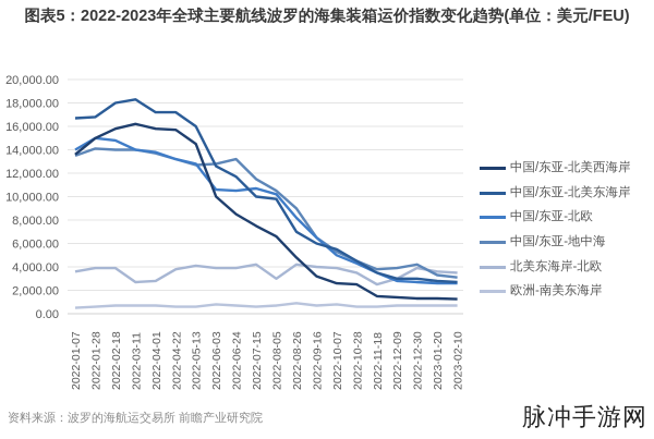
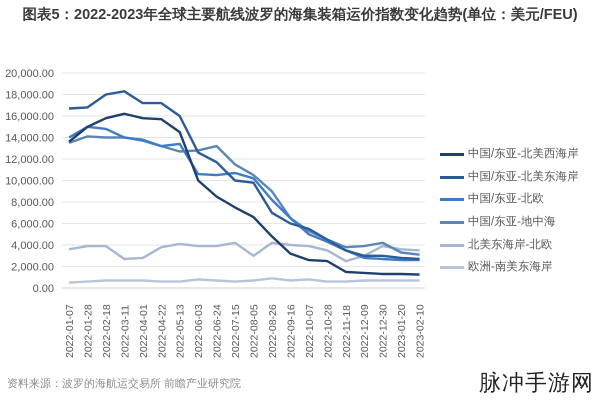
中国/东亚-北欧/2022-05-13: 12800 -> 13400
